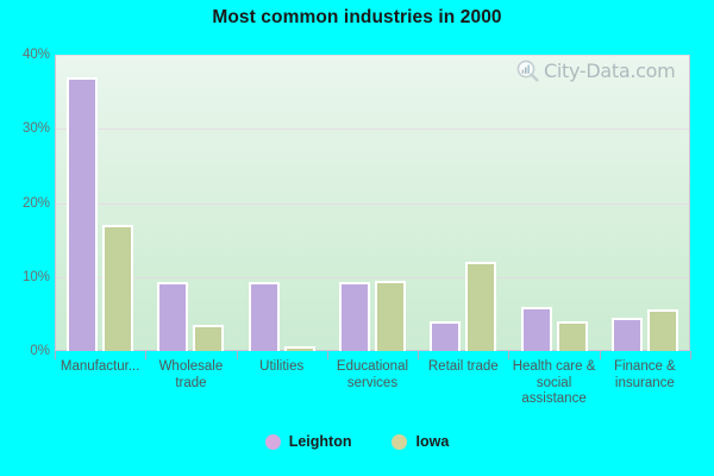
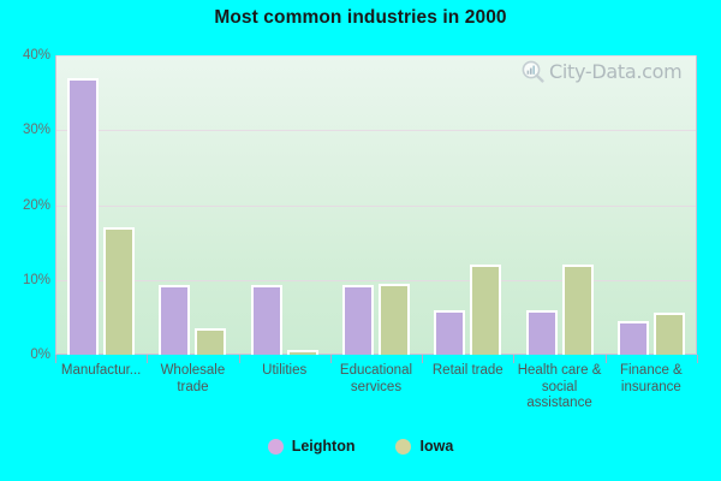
Leighton/Retail trade: 4% -> 6%
Iowa/Health care & social assistance: 4% -> 12%
